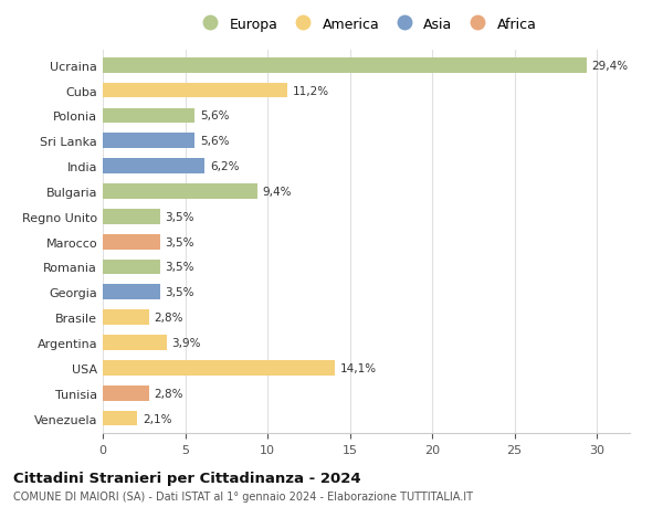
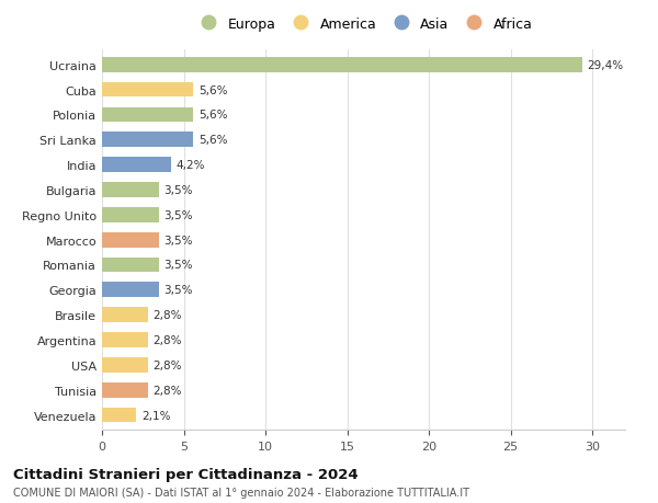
Cuba: 11,2% -> 5,6%
India: 6,2% -> 4,2%
Bulgaria: 9,4% -> 3,5%
Argentina: 3,9% -> 2,8%
USA: 14,1% -> 2,8%
